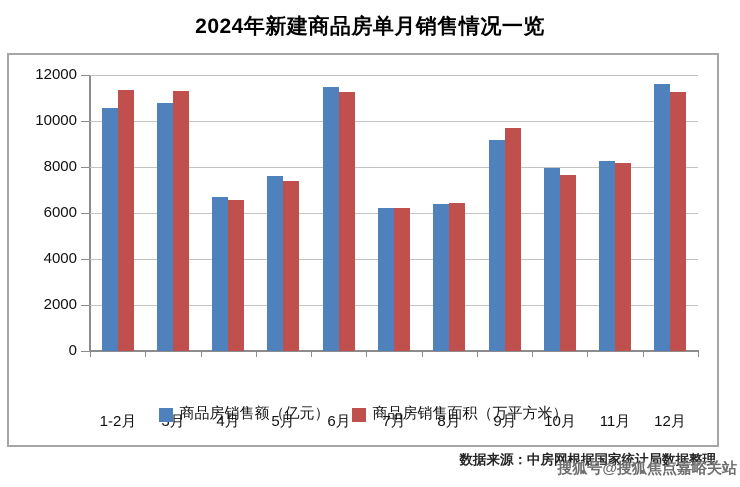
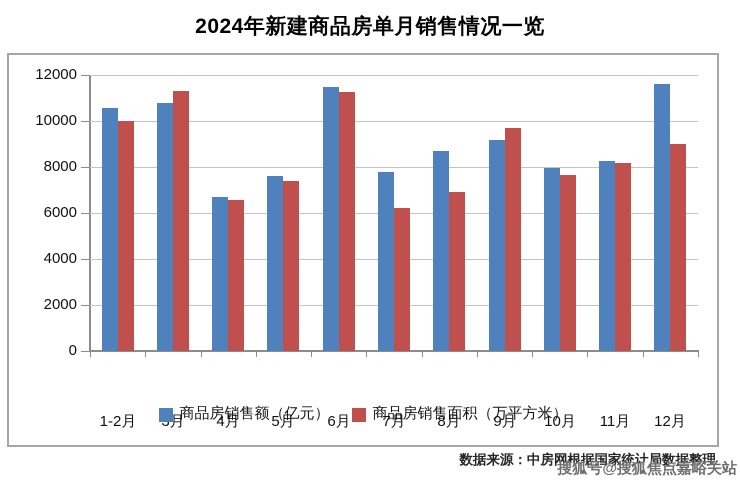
商品房销售面积（万平方米）/1-2月: 11400 -> 10000
商品房销售额（亿元）/7月: 6200 -> 7800
商品房销售额（亿元）/8月: 6400 -> 8700
商品房销售面积（万平方米）/8月: 6500 -> 6900
商品房销售面积（万平方米）/12月: 11300 -> 9000
